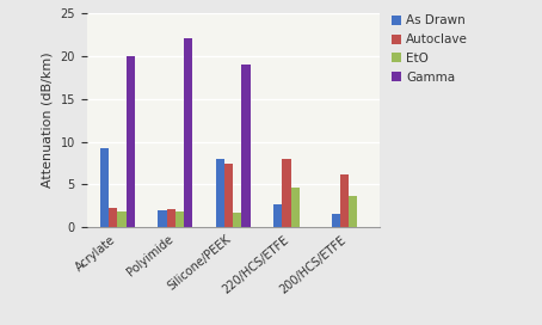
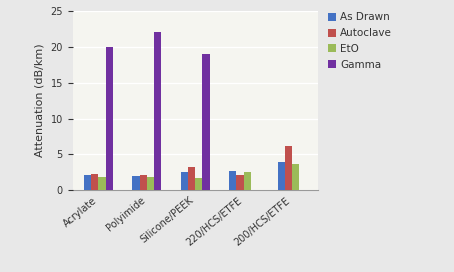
As Drawn/Acrylate: 9.2 -> 2.2
As Drawn/Silicone/PEEK: 8.0 -> 2.6
Autoclave/Silicone/PEEK: 7.4 -> 3.3
Autoclave/220/HCS/ETFE: 8.0 -> 2.1
EtO/220/HCS/ETFE: 4.6 -> 2.5
As Drawn/200/HCS/ETFE: 1.6 -> 4.0
